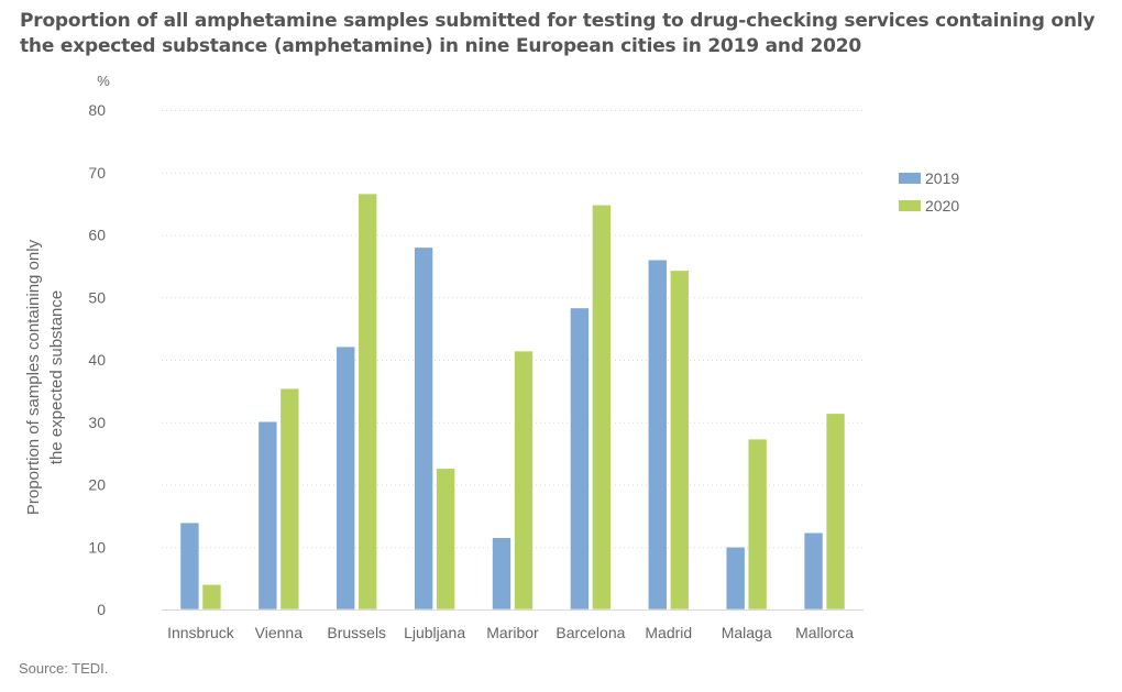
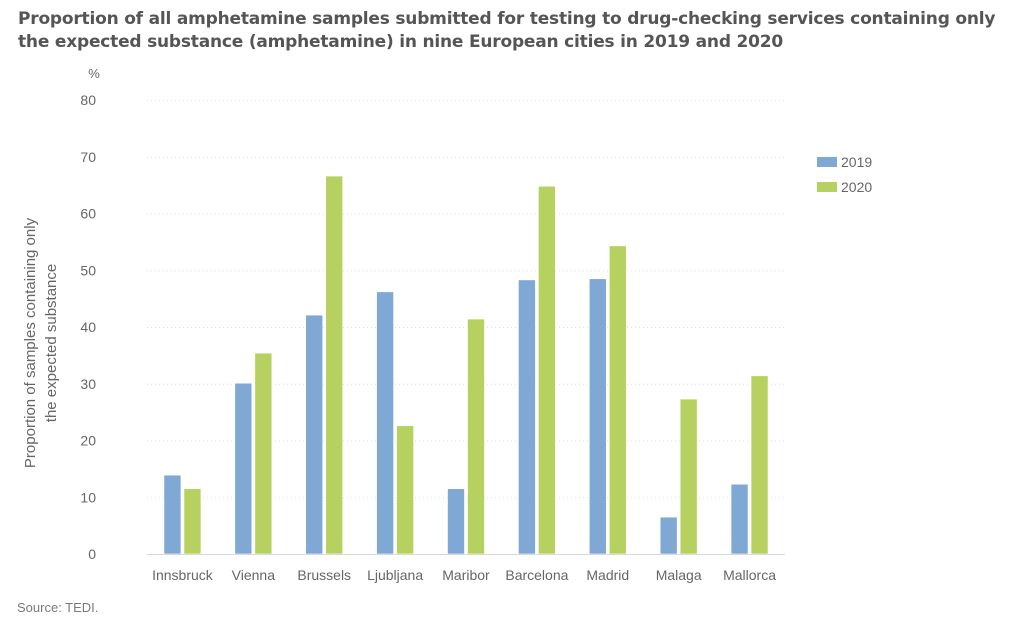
2020/Innsbruck: 4 -> 12
2019/Ljubljana: 58 -> 46
2019/Madrid: 56 -> 48
2019/Malaga: 10 -> 6
